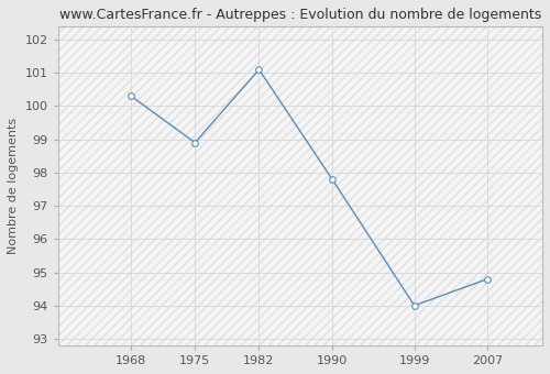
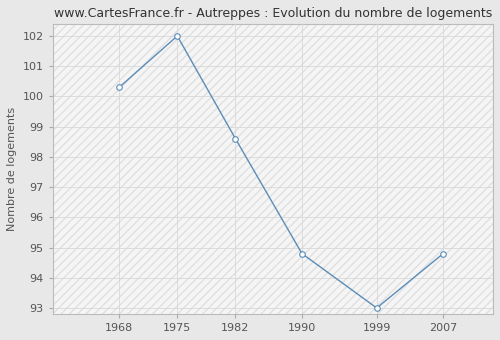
1975: 98.9 -> 102.0
1982: 101.1 -> 98.6
1990: 97.8 -> 94.8
1999: 94.0 -> 93.0
